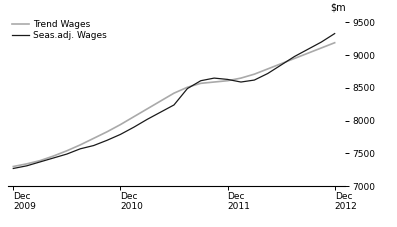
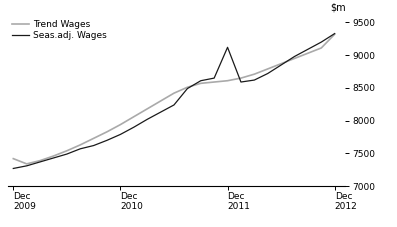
Trend Wages/Dec 2009: 7300 -> 7420
Seas.adj. Wages/Dec 2011: 8630 -> 9120
Trend Wages/Dec 2012: 9190 -> 9320
